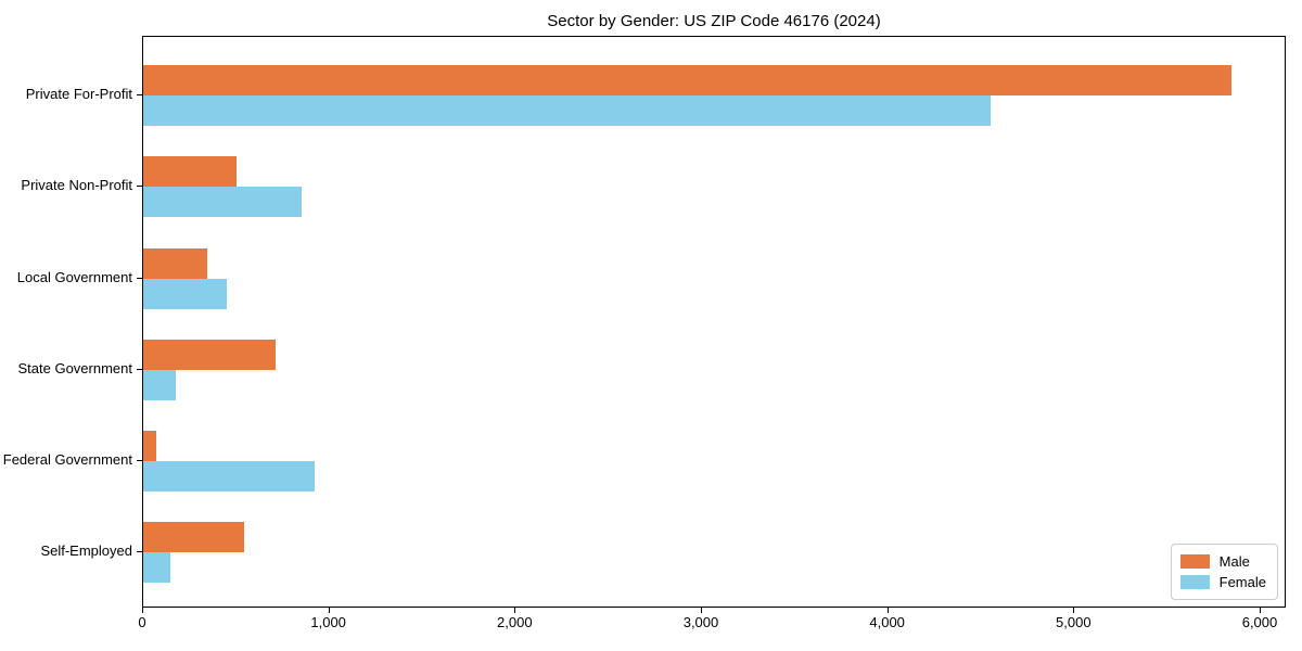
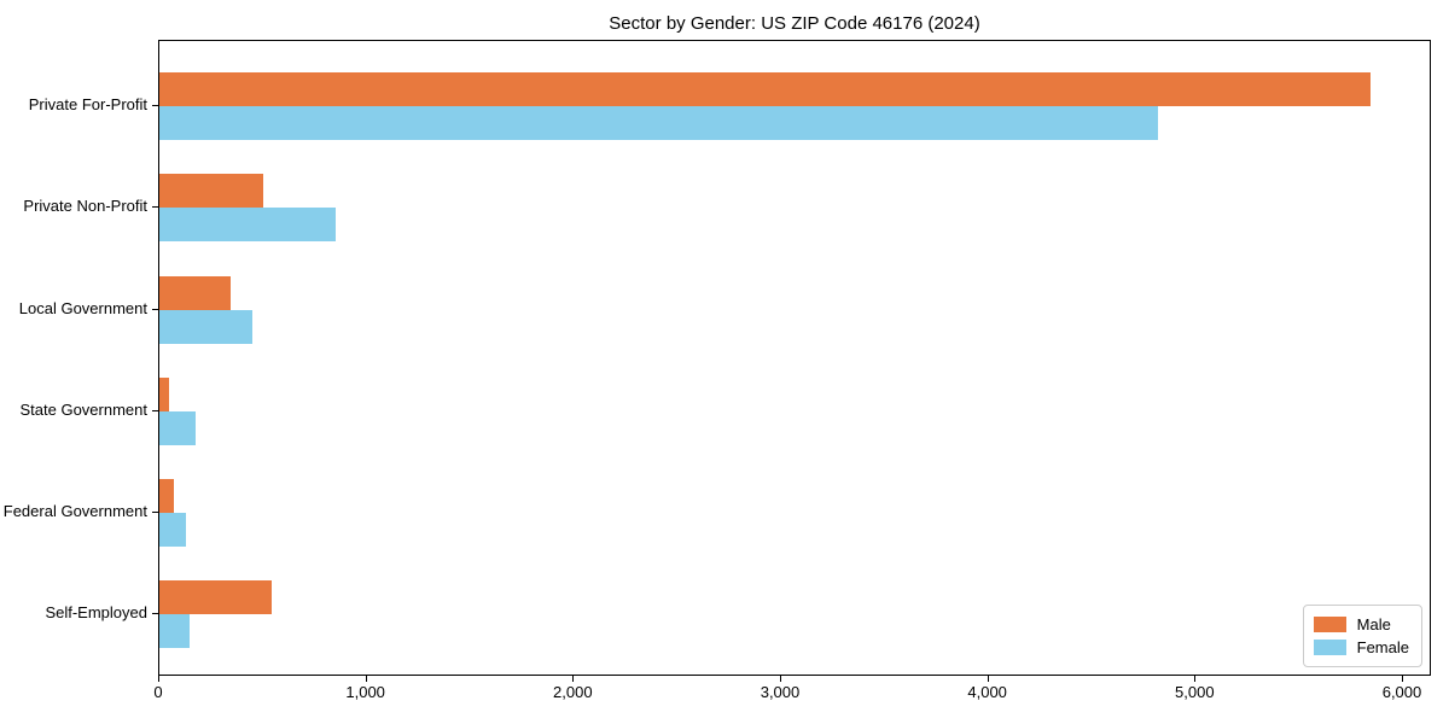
Female/Private For-Profit: 4550 -> 4820
Male/State Government: 710 -> 40
Female/Federal Government: 920 -> 130
